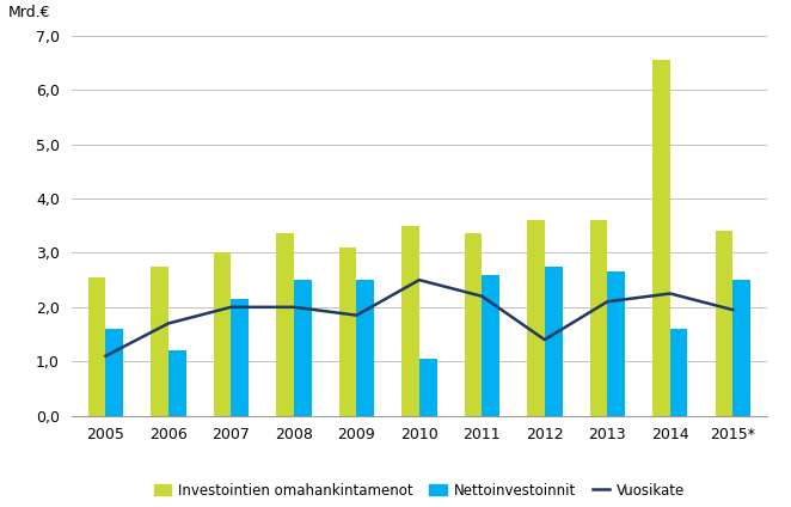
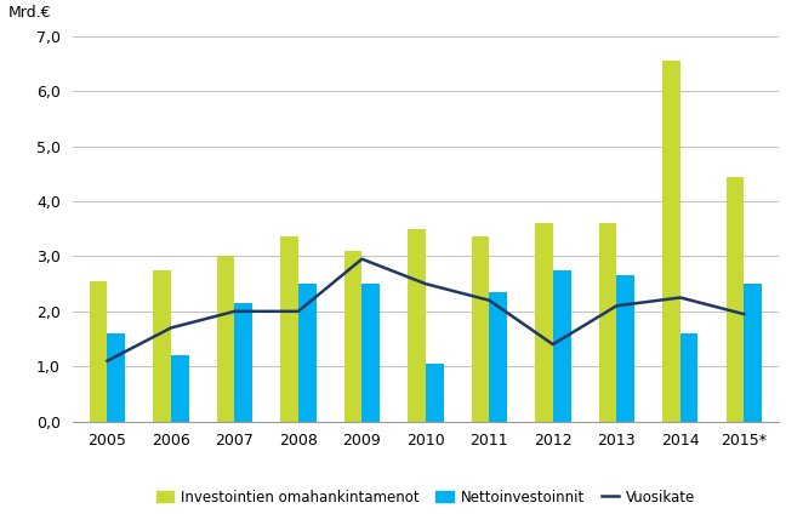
Vuosikate/2009: 1,85 -> 2,95
Nettoinvestoinnit/2011: 2,60 -> 2,35
Investointien omahankintamenot/2015*: 3,40 -> 4,45
